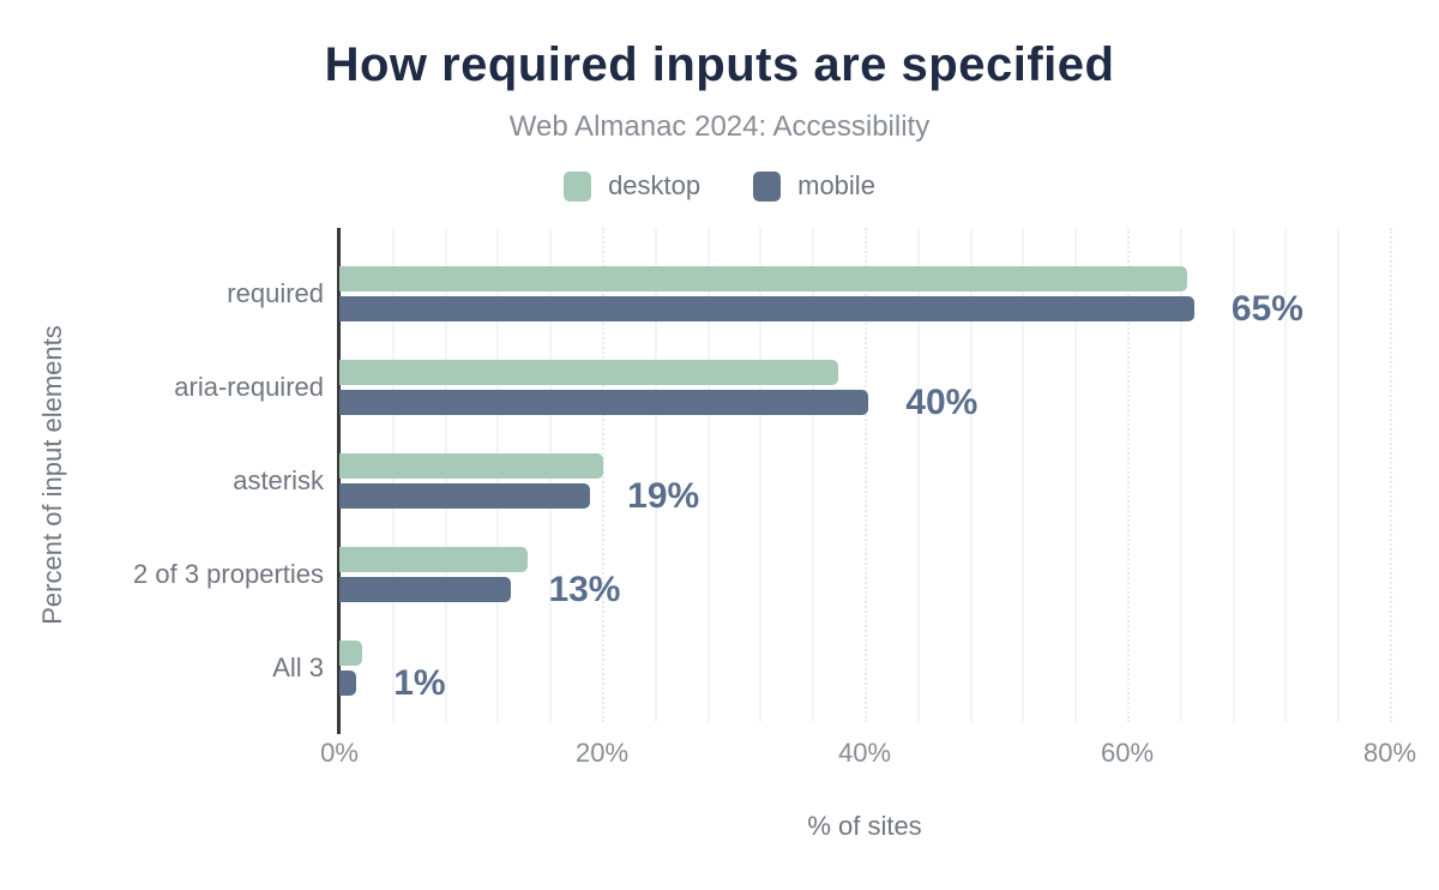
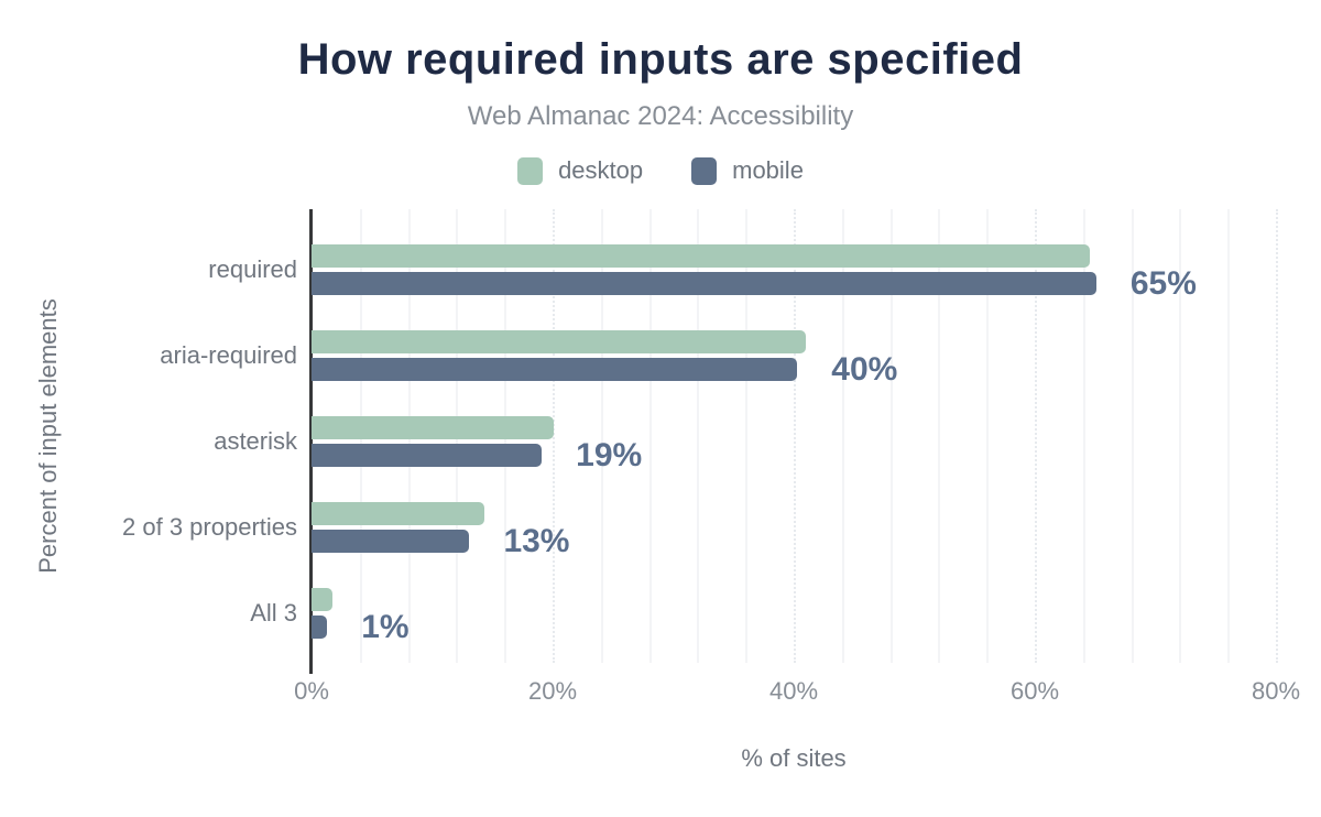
desktop/aria-required: 38.0% -> 41.0%
